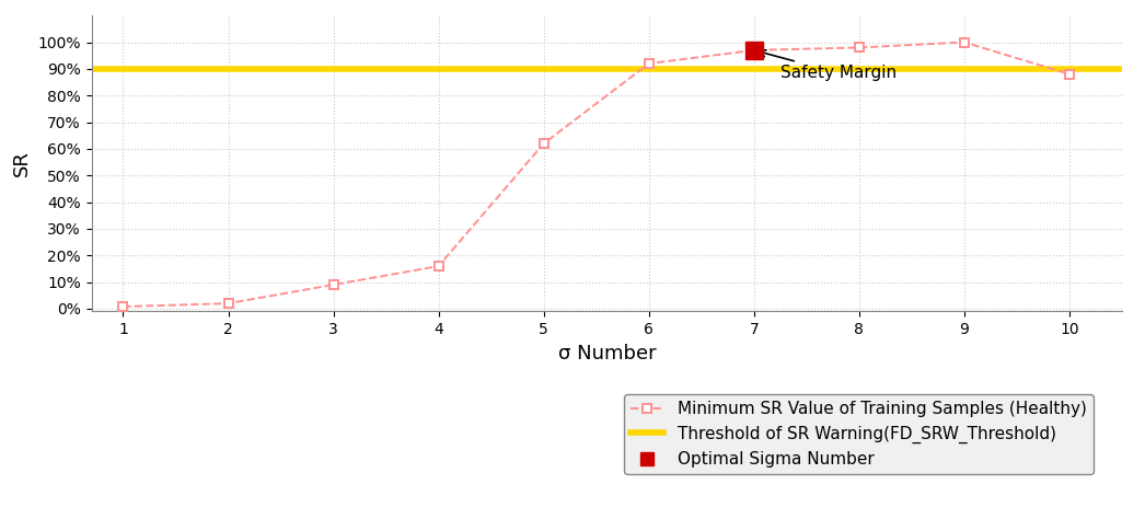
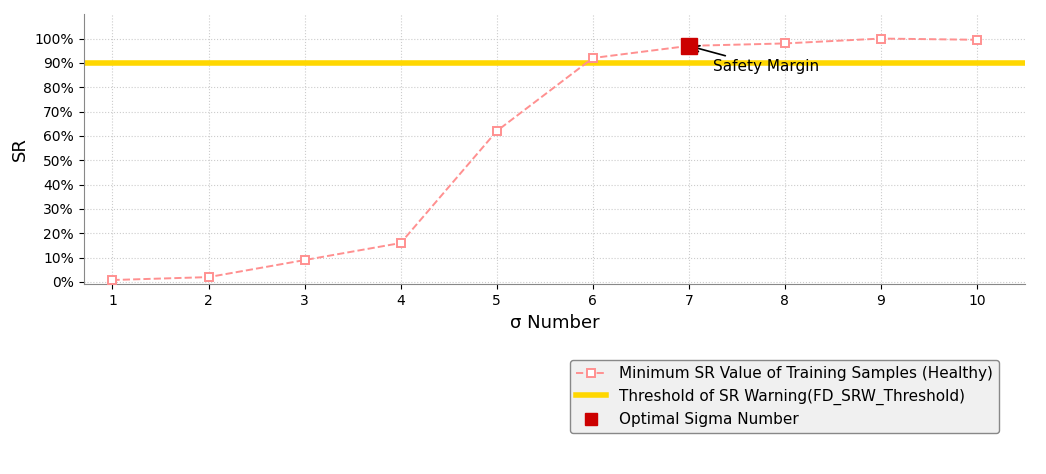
10: 88.0% -> 99.5%
